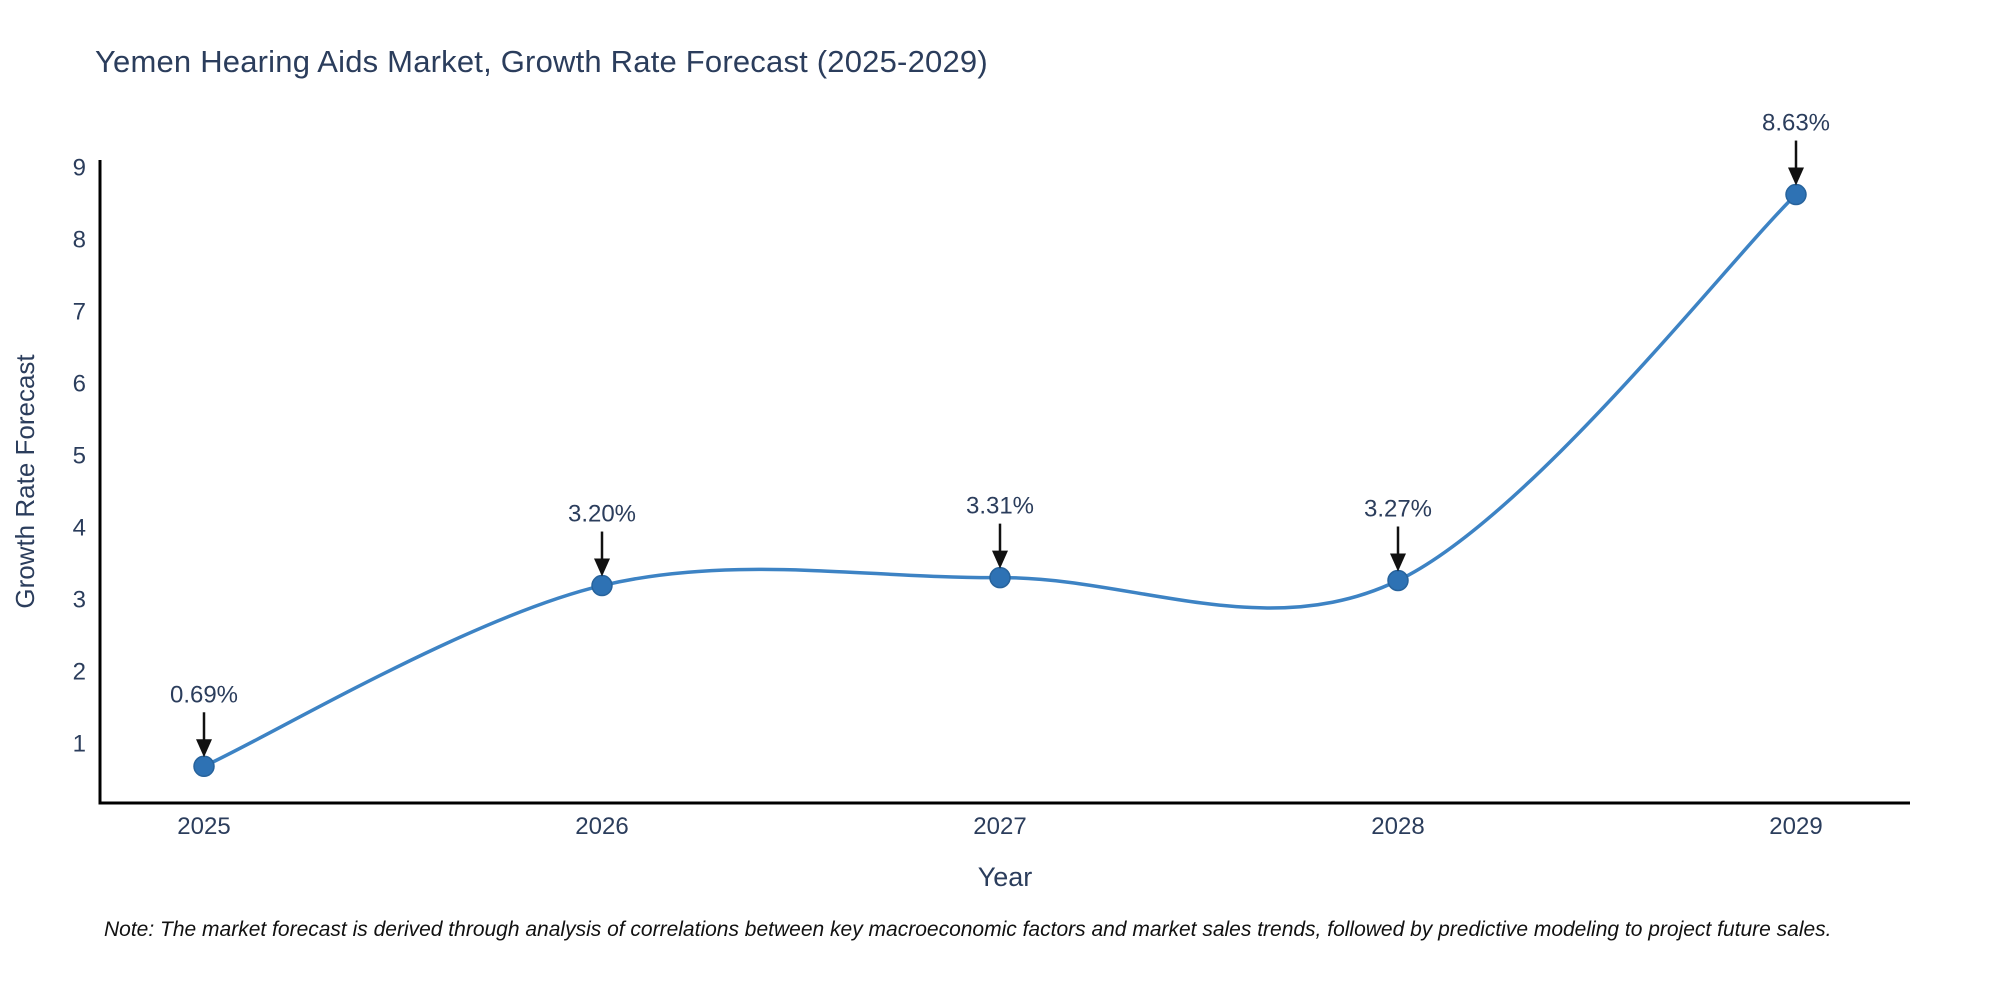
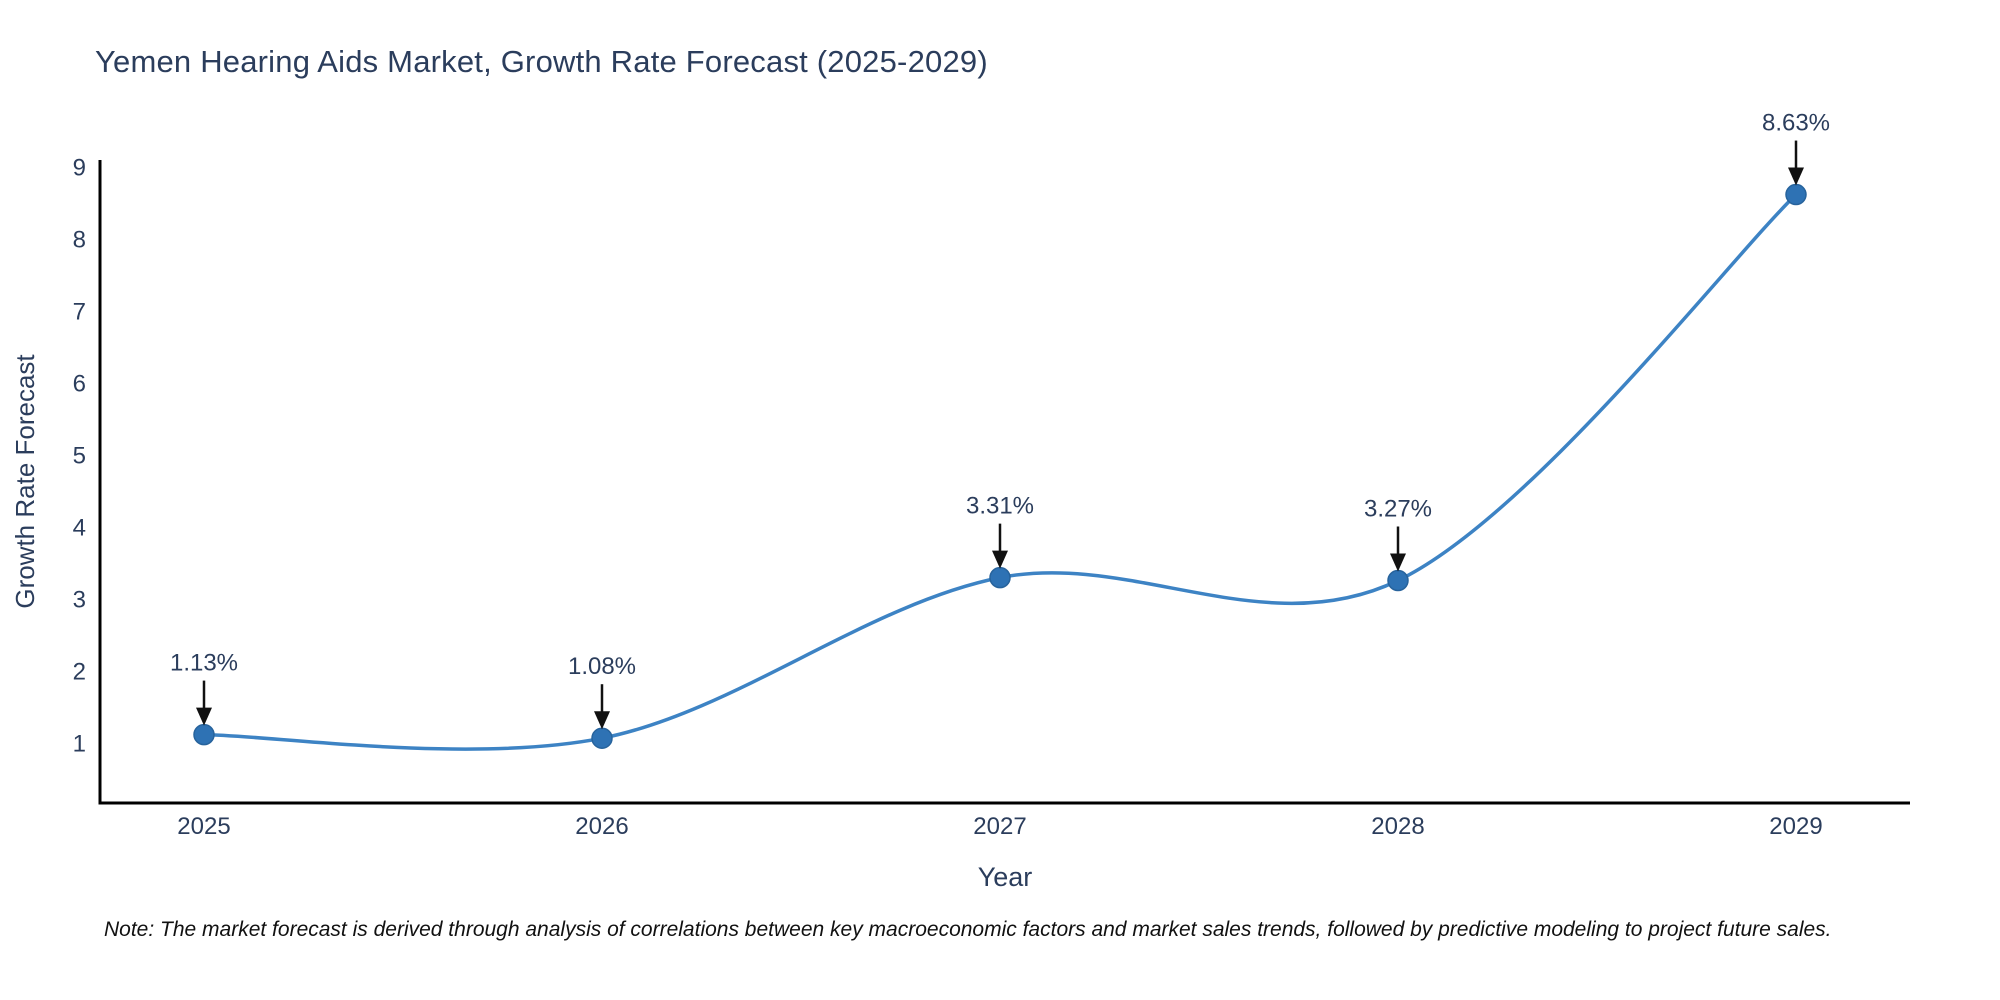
2025: 0.69% -> 1.13%
2026: 3.20% -> 1.08%
